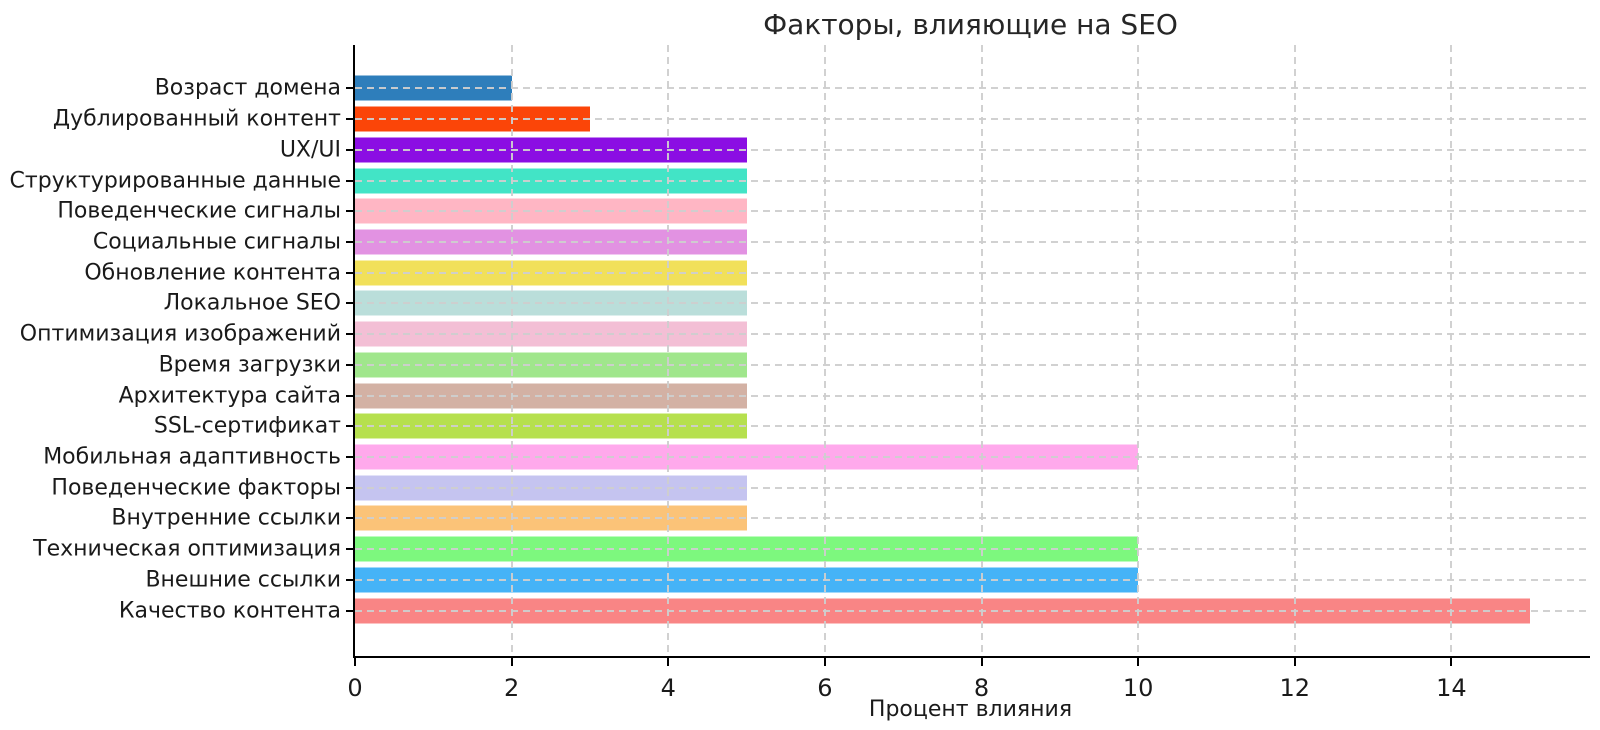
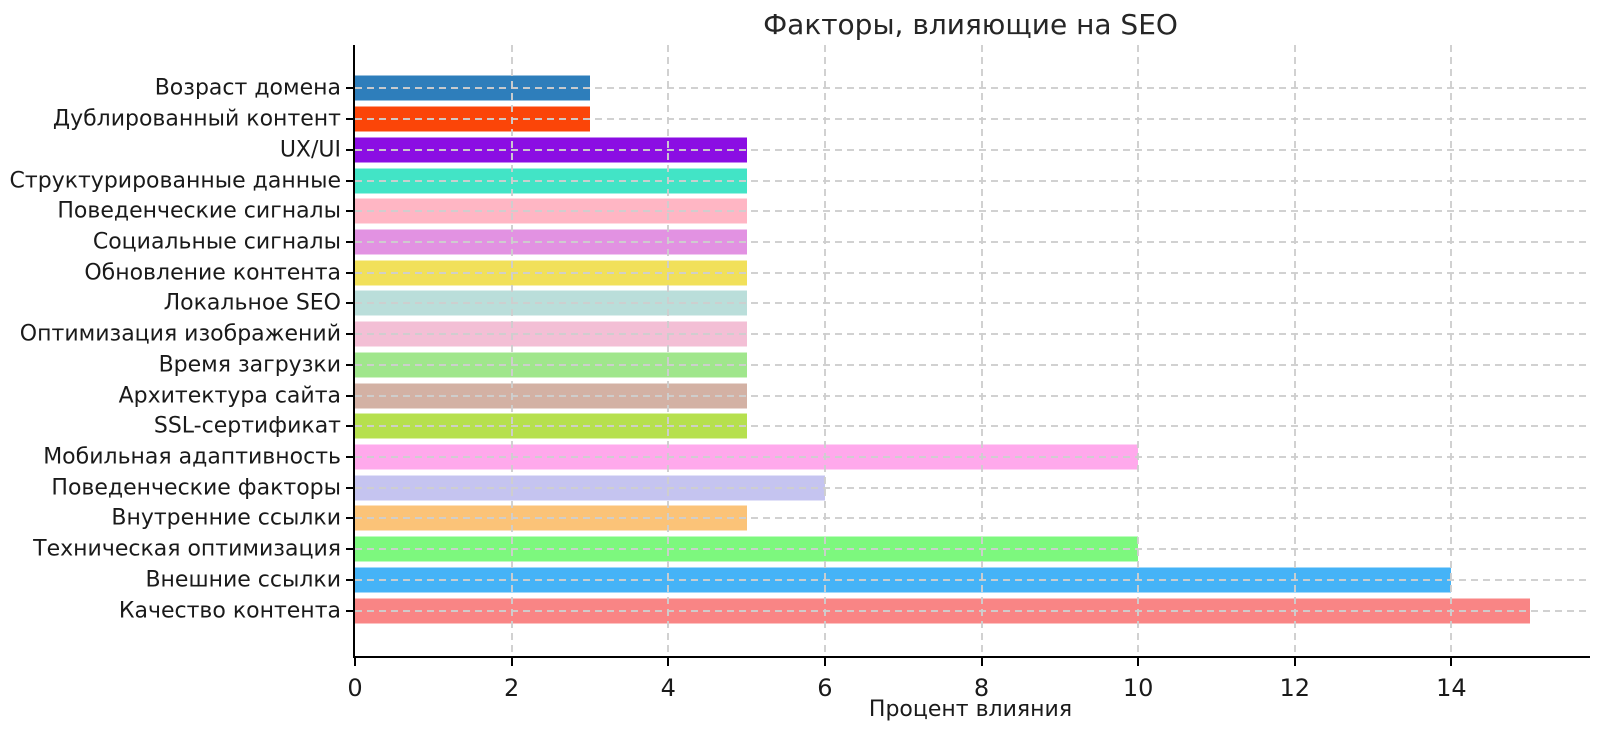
Возраст домена: 2 -> 3
Поведенческие факторы: 5 -> 6
Внешние ссылки: 10 -> 14
